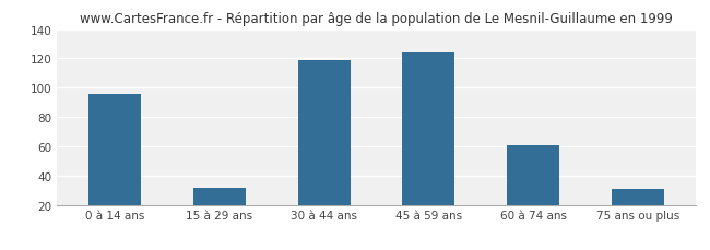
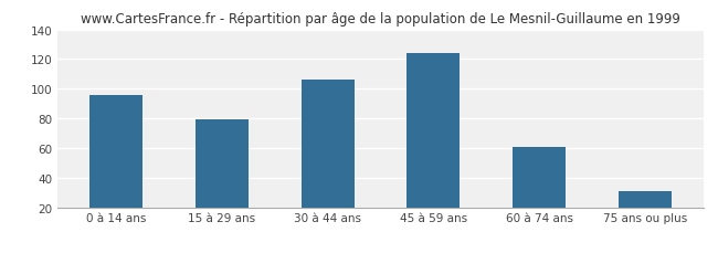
15 à 29 ans: 32 -> 79
30 à 44 ans: 119 -> 106
